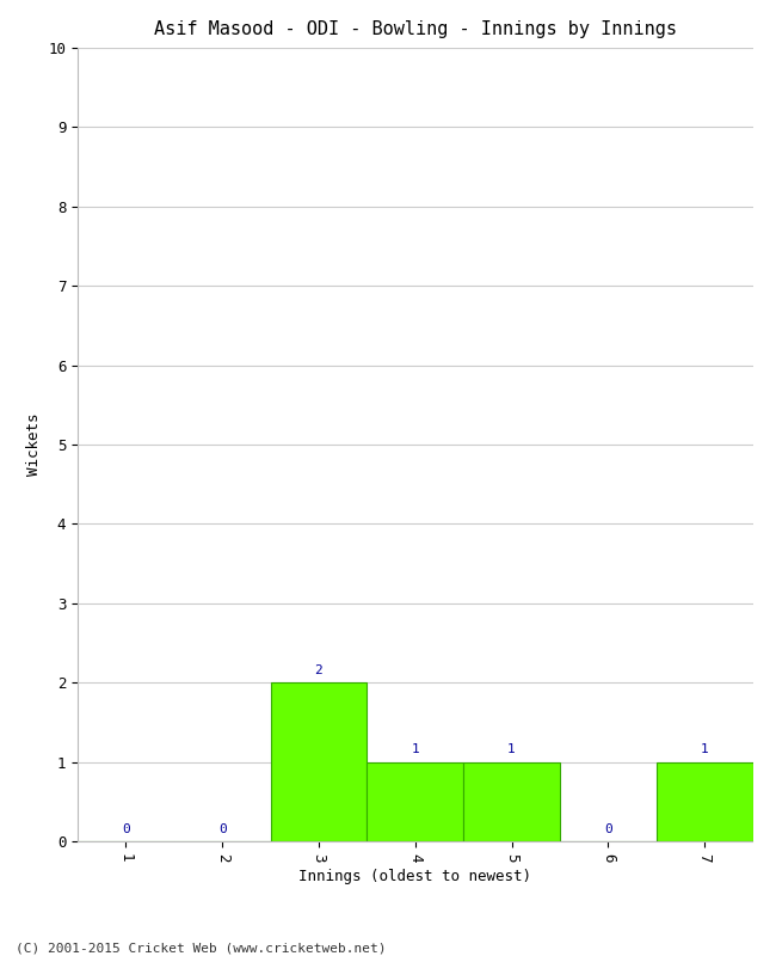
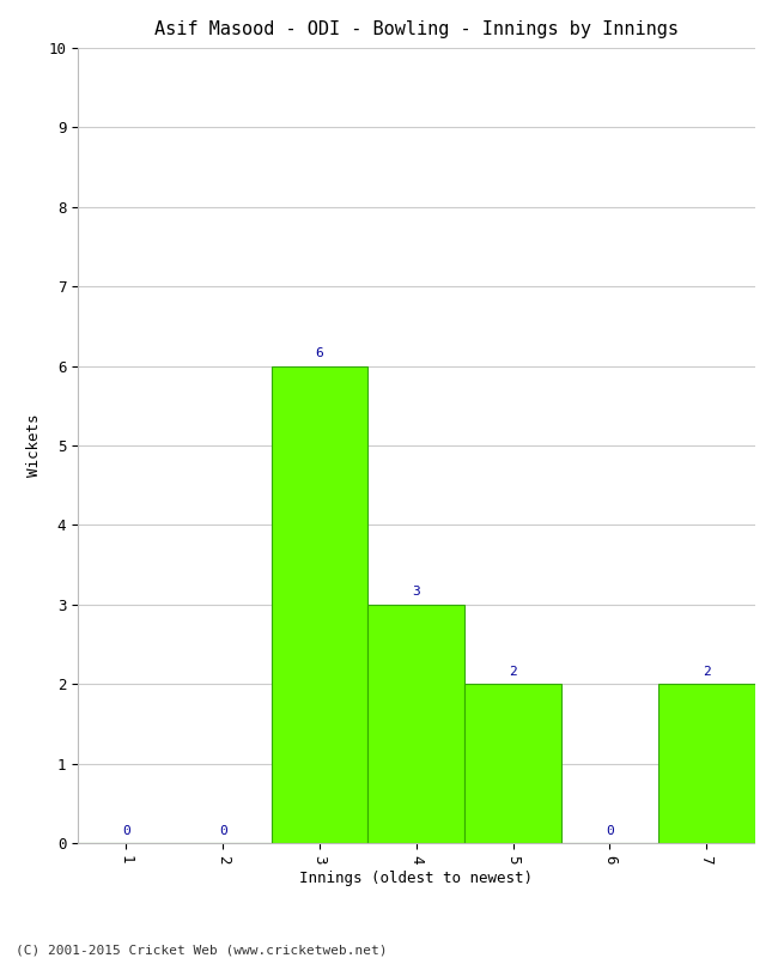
3: 2 -> 6
4: 1 -> 3
5: 1 -> 2
7: 1 -> 2
